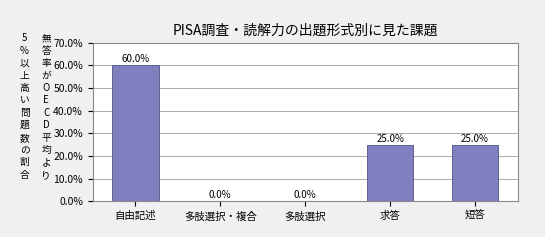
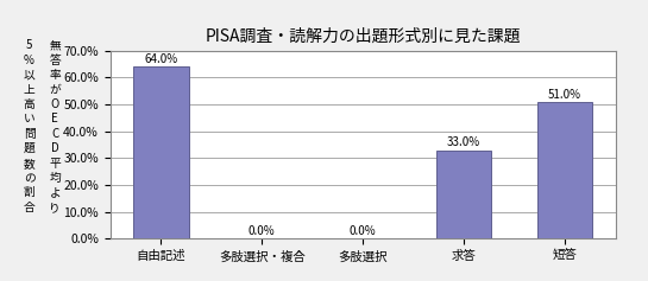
自由記述: 60.0% -> 64.0%
求答: 25.0% -> 33.0%
短答: 25.0% -> 51.0%
